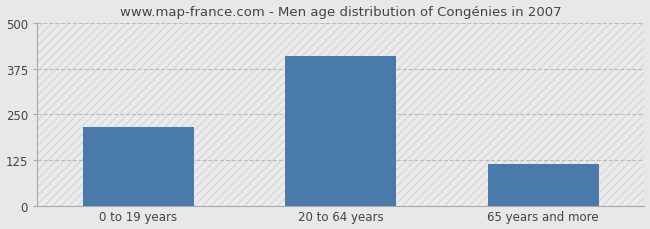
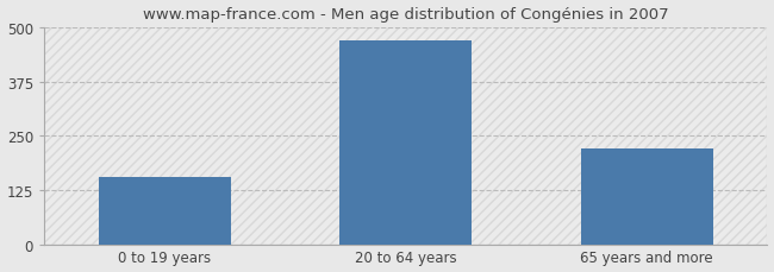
0 to 19 years: 215 -> 155
20 to 64 years: 410 -> 470
65 years and more: 115 -> 220
